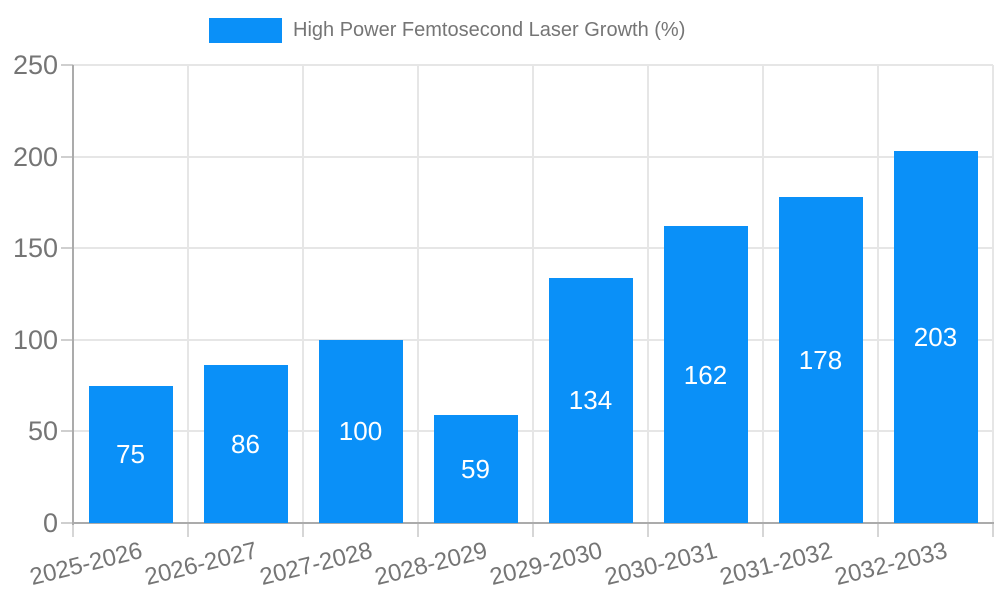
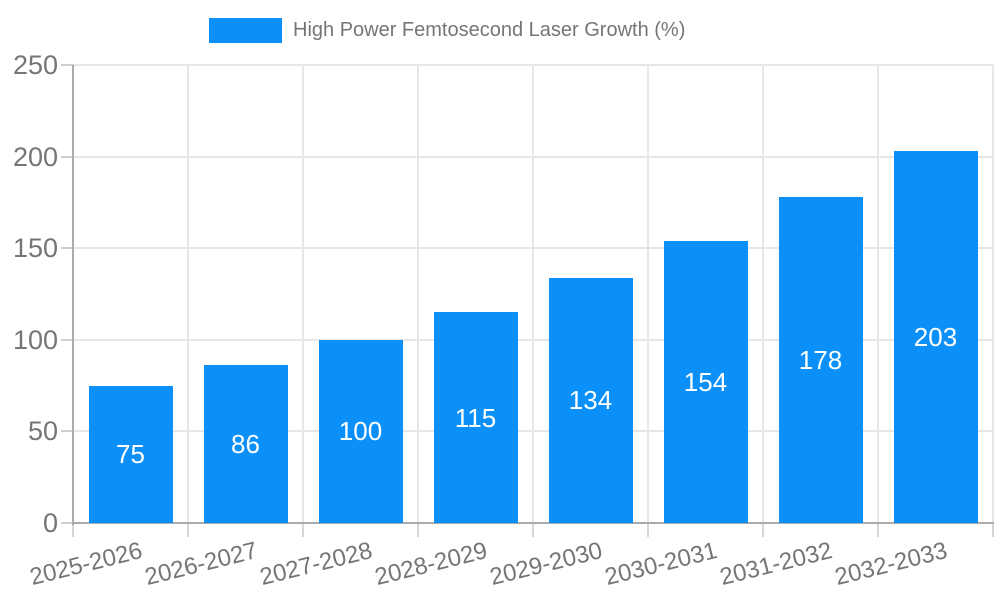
2028-2029: 59 -> 115
2030-2031: 162 -> 154
